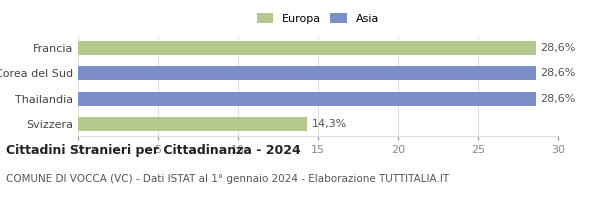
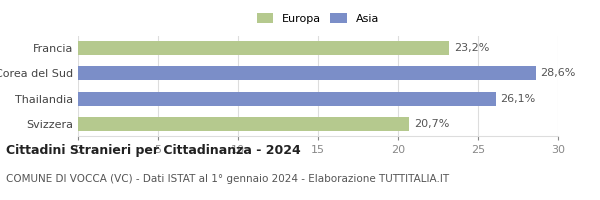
Francia: 28,6% -> 23,2%
Thailandia: 28,6% -> 26,1%
Svizzera: 14,3% -> 20,7%
